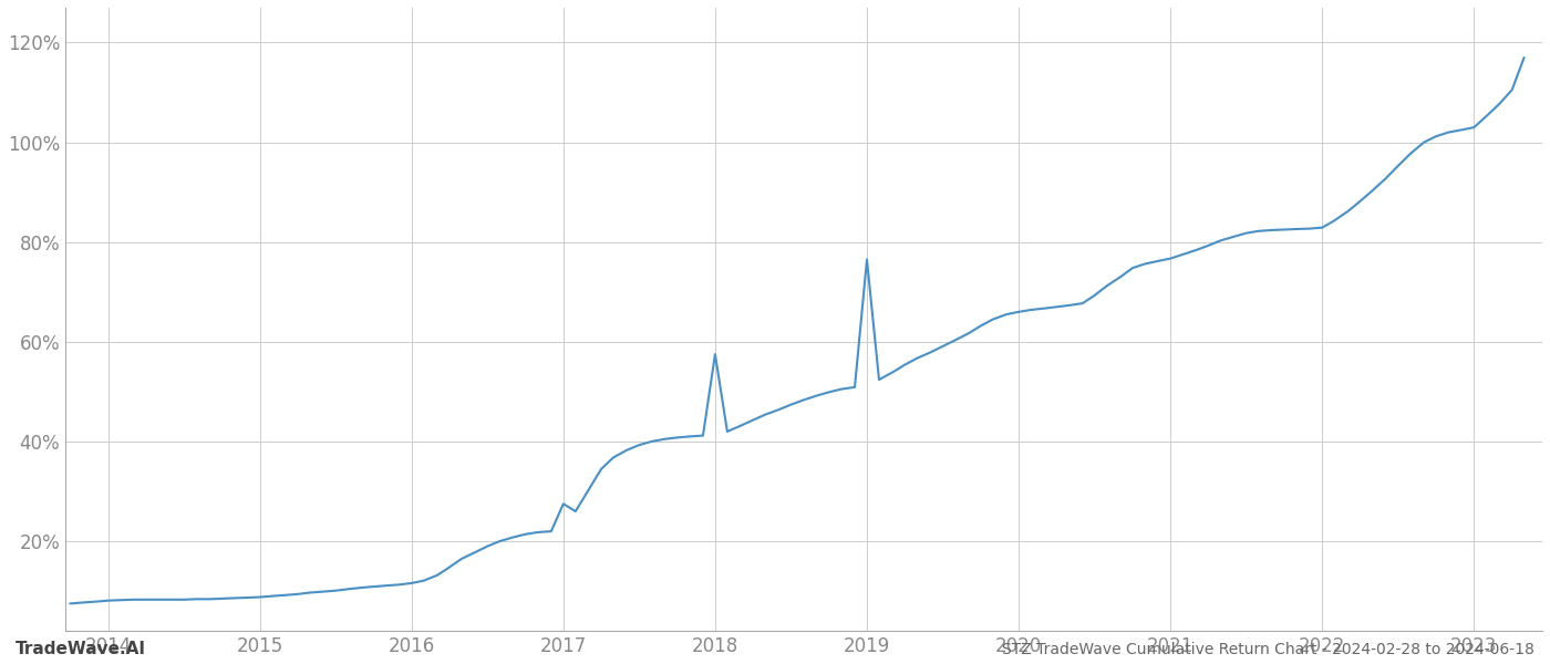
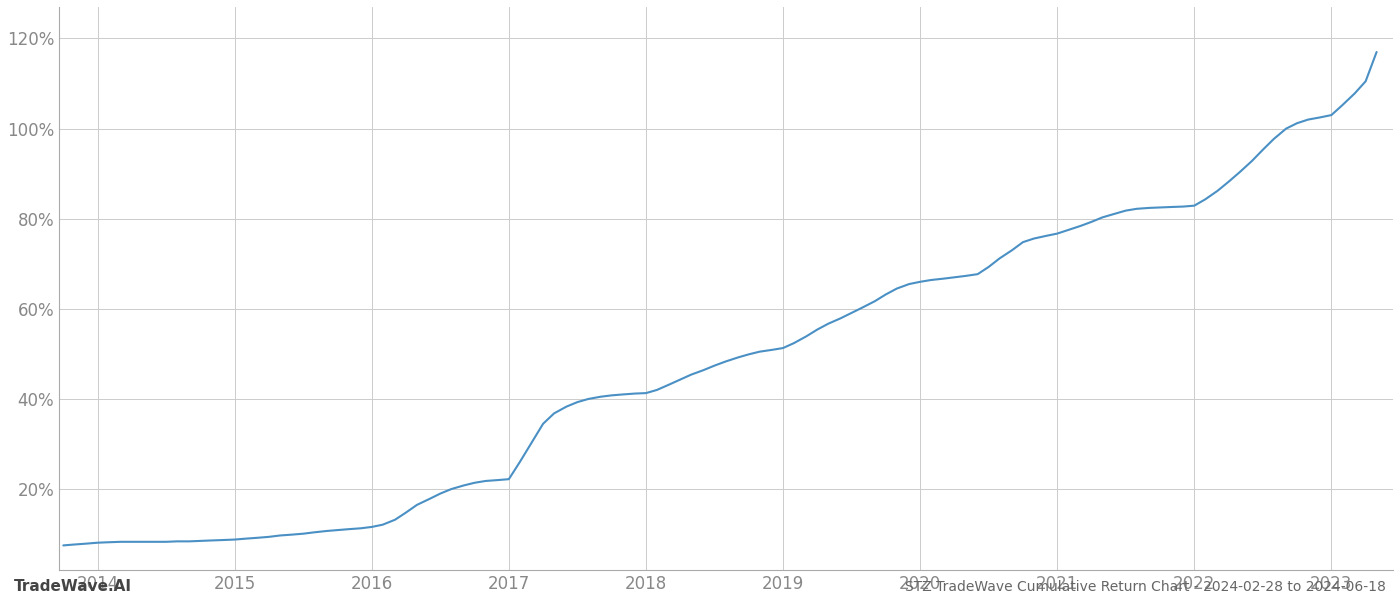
2017: 27.5% -> 22.2%
2018: 57.5% -> 41.3%
2019: 76.5% -> 51.3%
